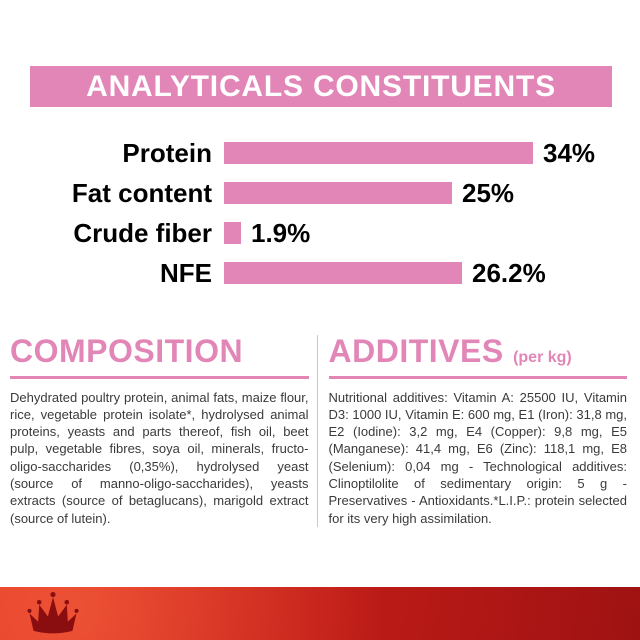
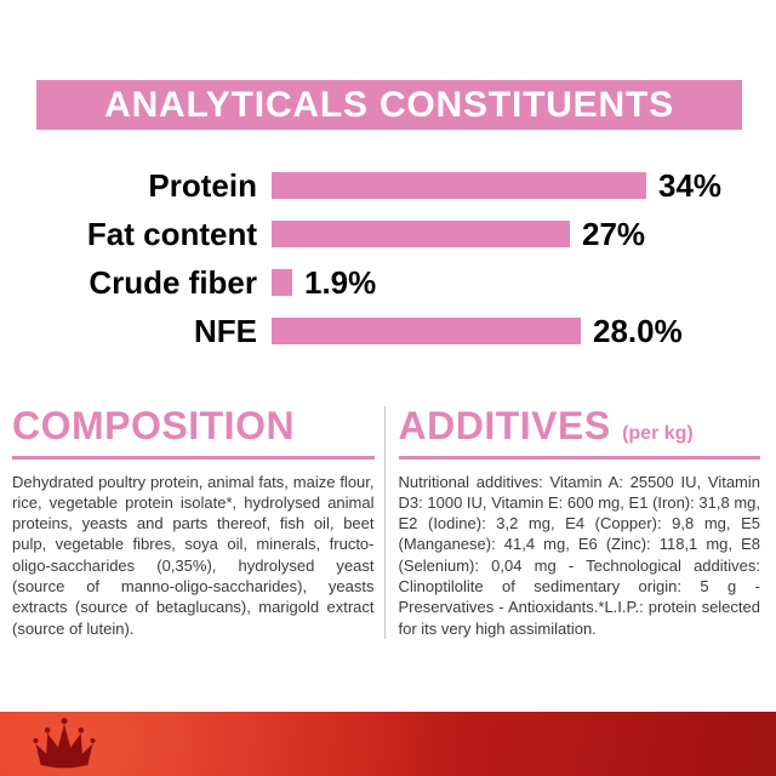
Fat content: 25% -> 27%
NFE: 26.2% -> 28.0%
